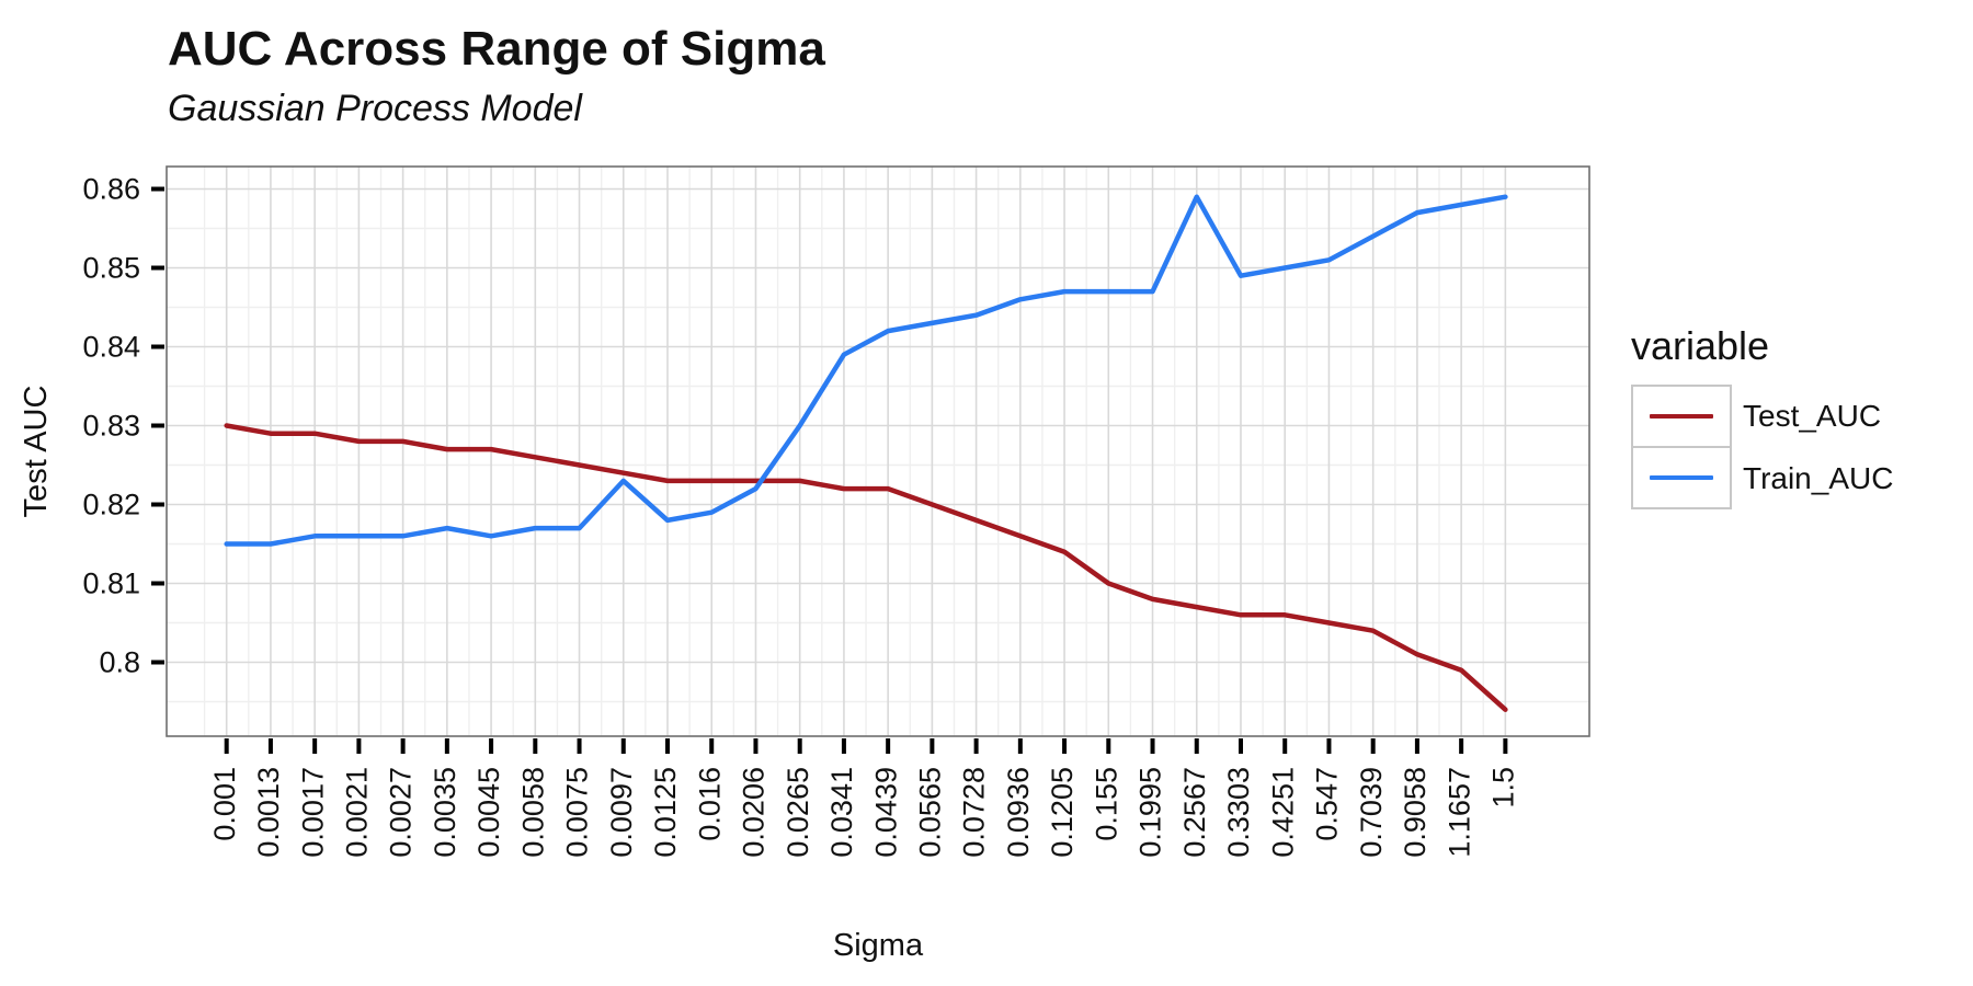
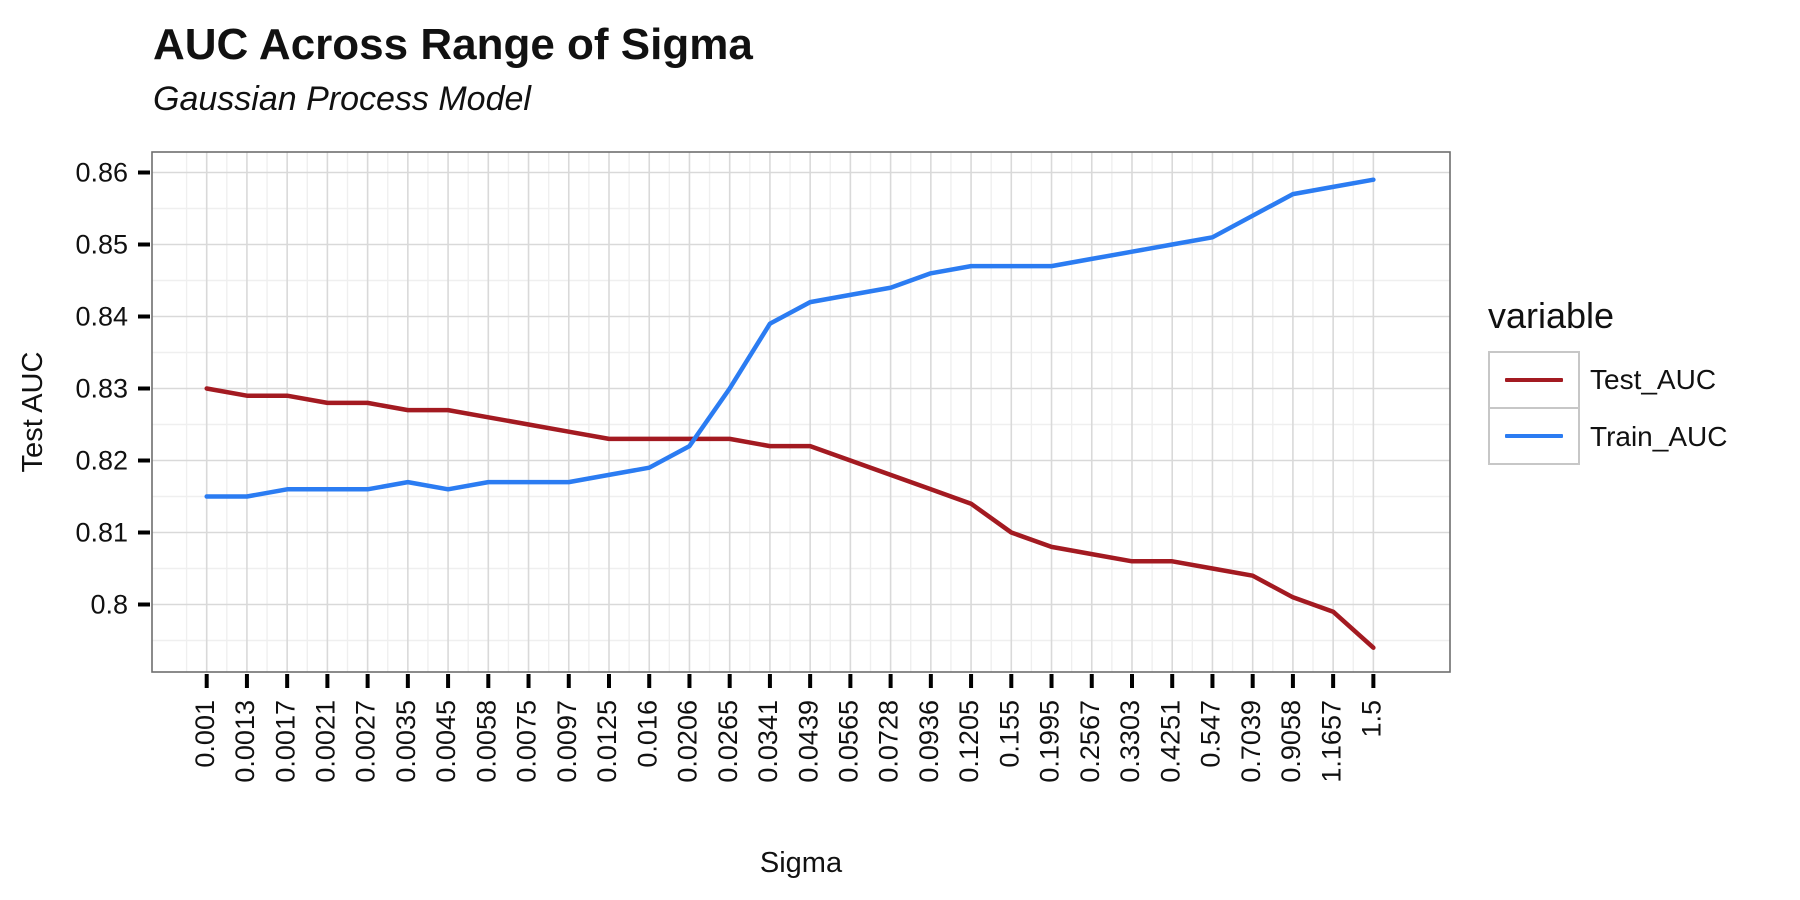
Train_AUC/0.0097: 0.823 -> 0.817
Train_AUC/0.2567: 0.859 -> 0.848
